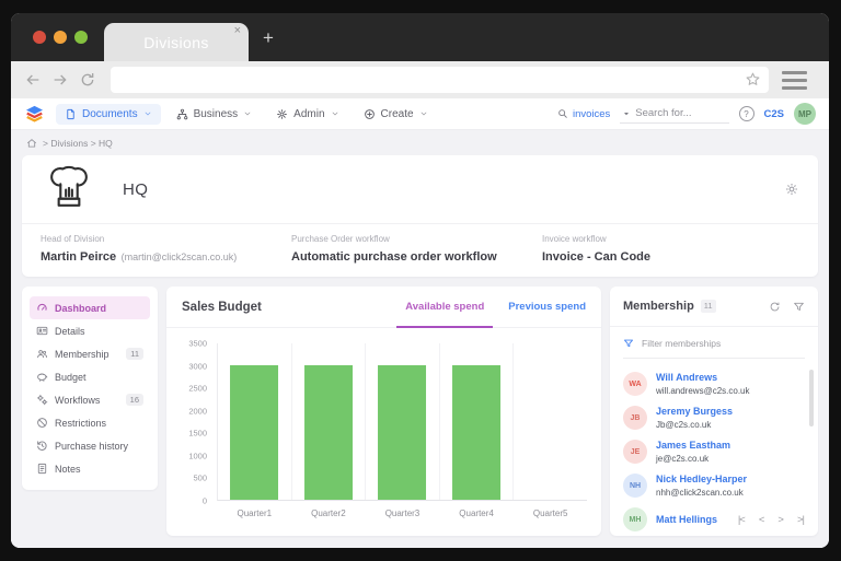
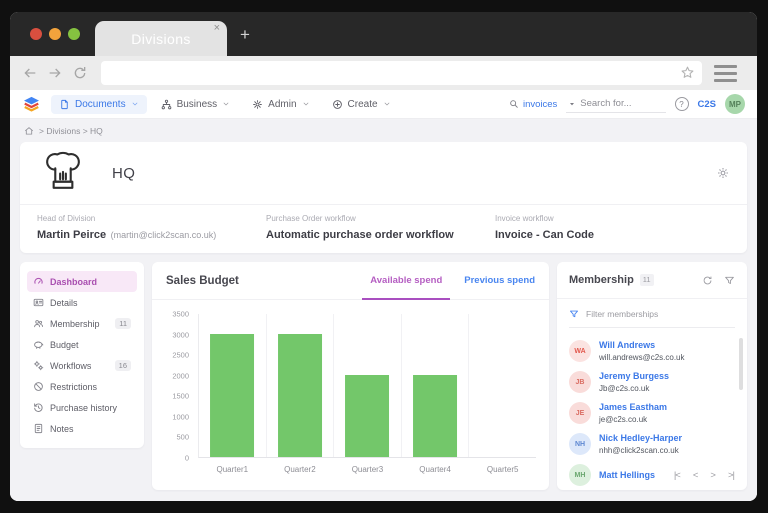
Quarter3: 3000 -> 2000
Quarter4: 3000 -> 2000
